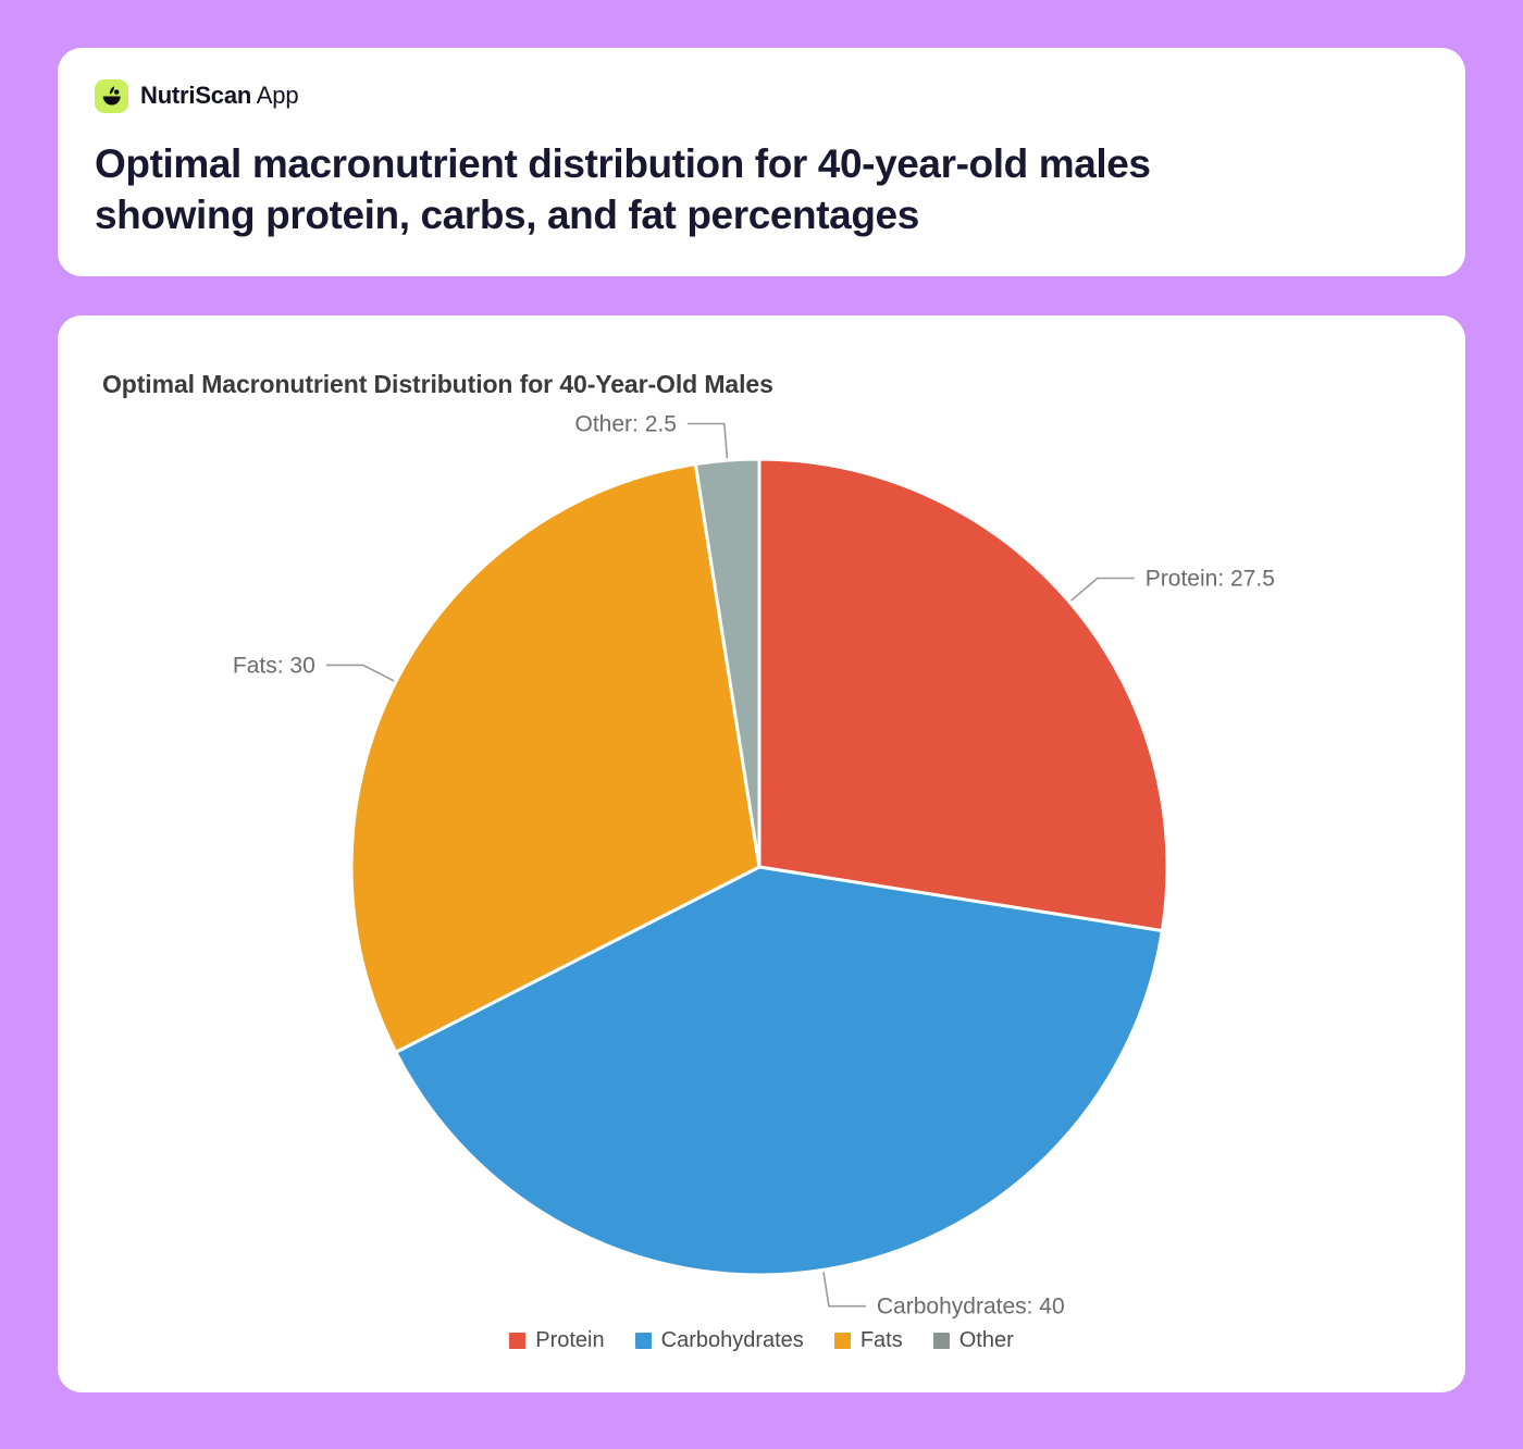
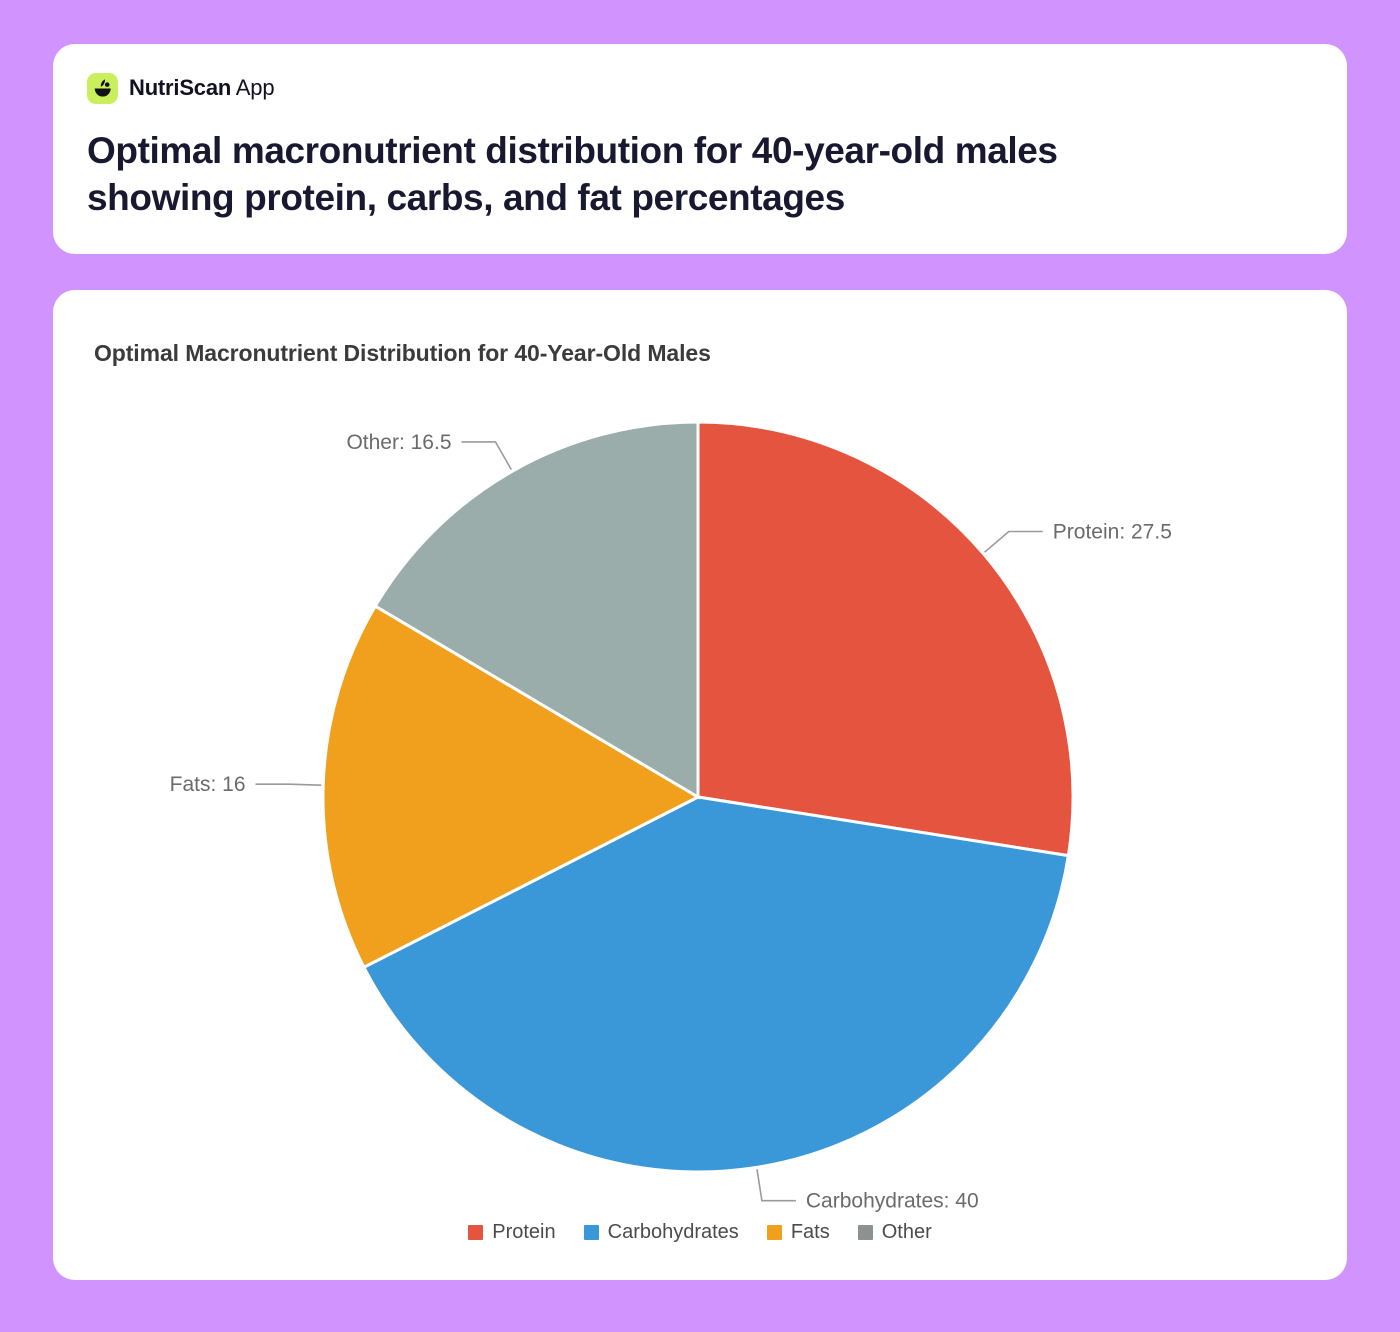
Fats: 30 -> 16
Other: 2.5 -> 16.5
